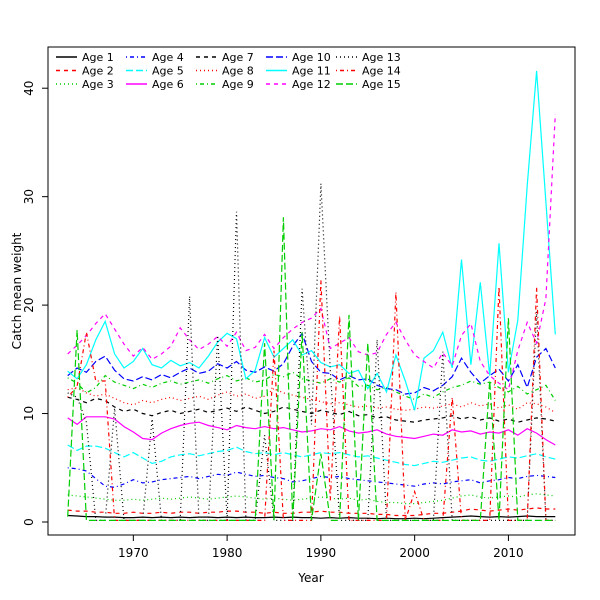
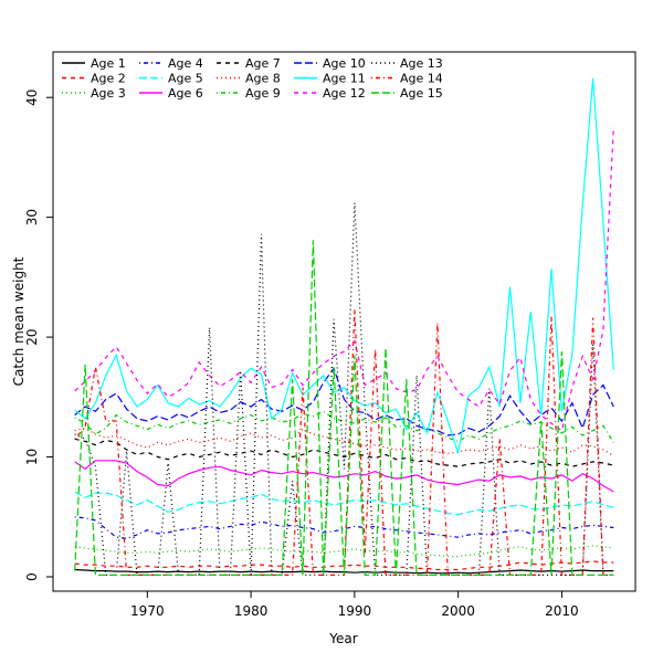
Age 15/1990: 6.3 -> 18.5
Age 14/2000: 2.8 -> 0.1
